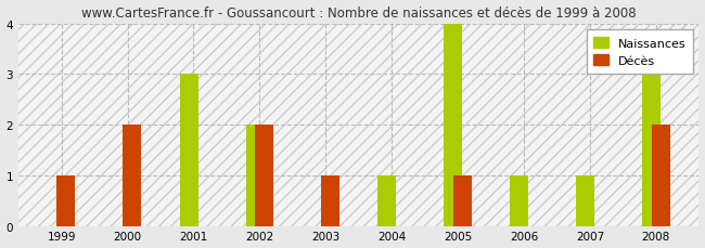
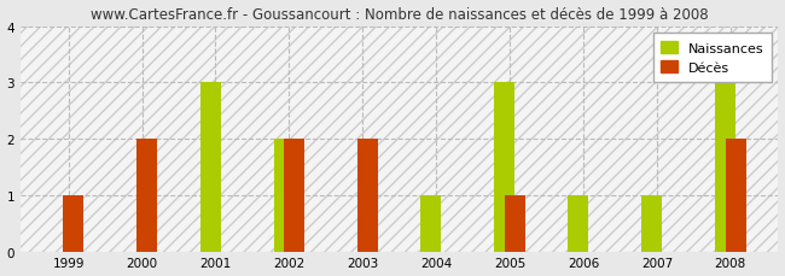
Décès/2003: 1 -> 2
Naissances/2005: 4 -> 3
